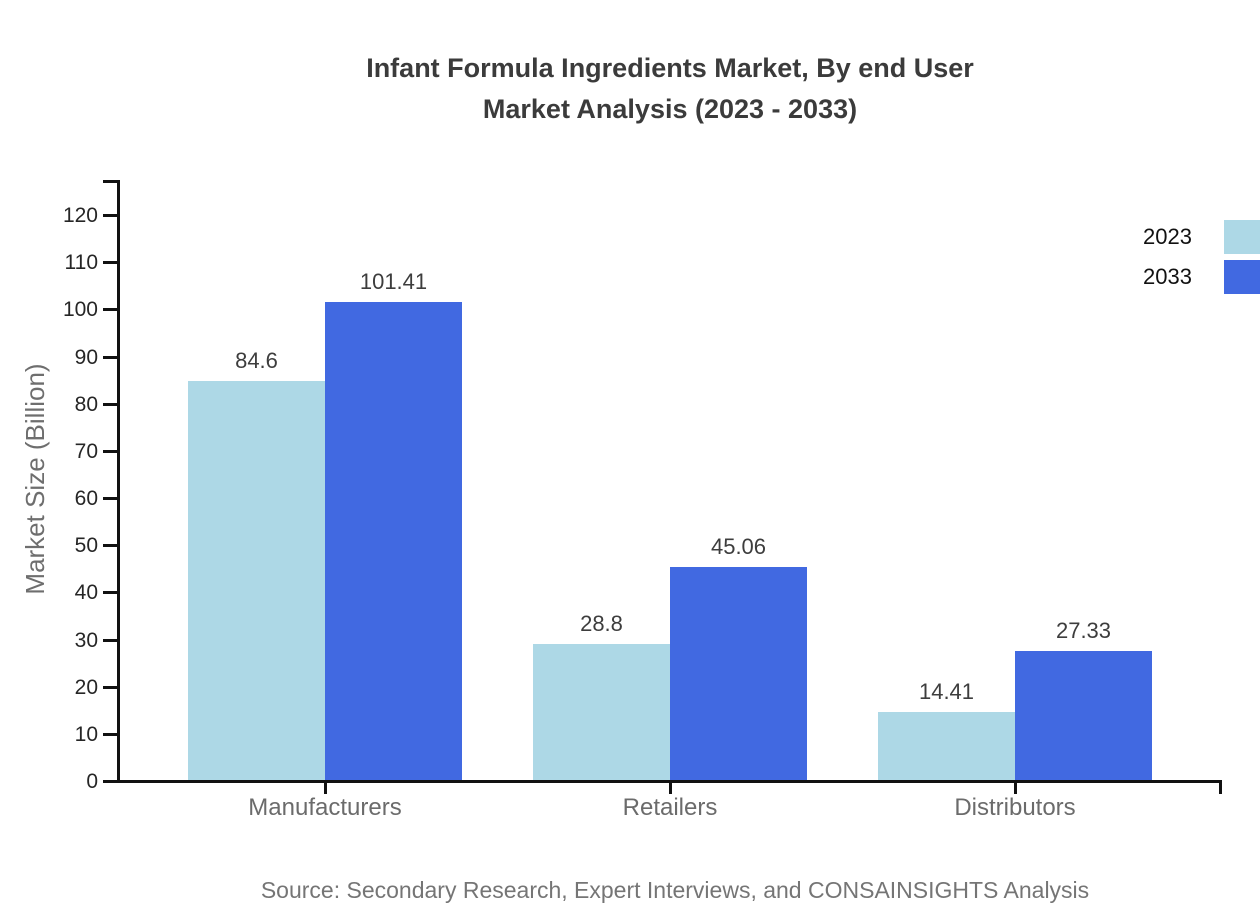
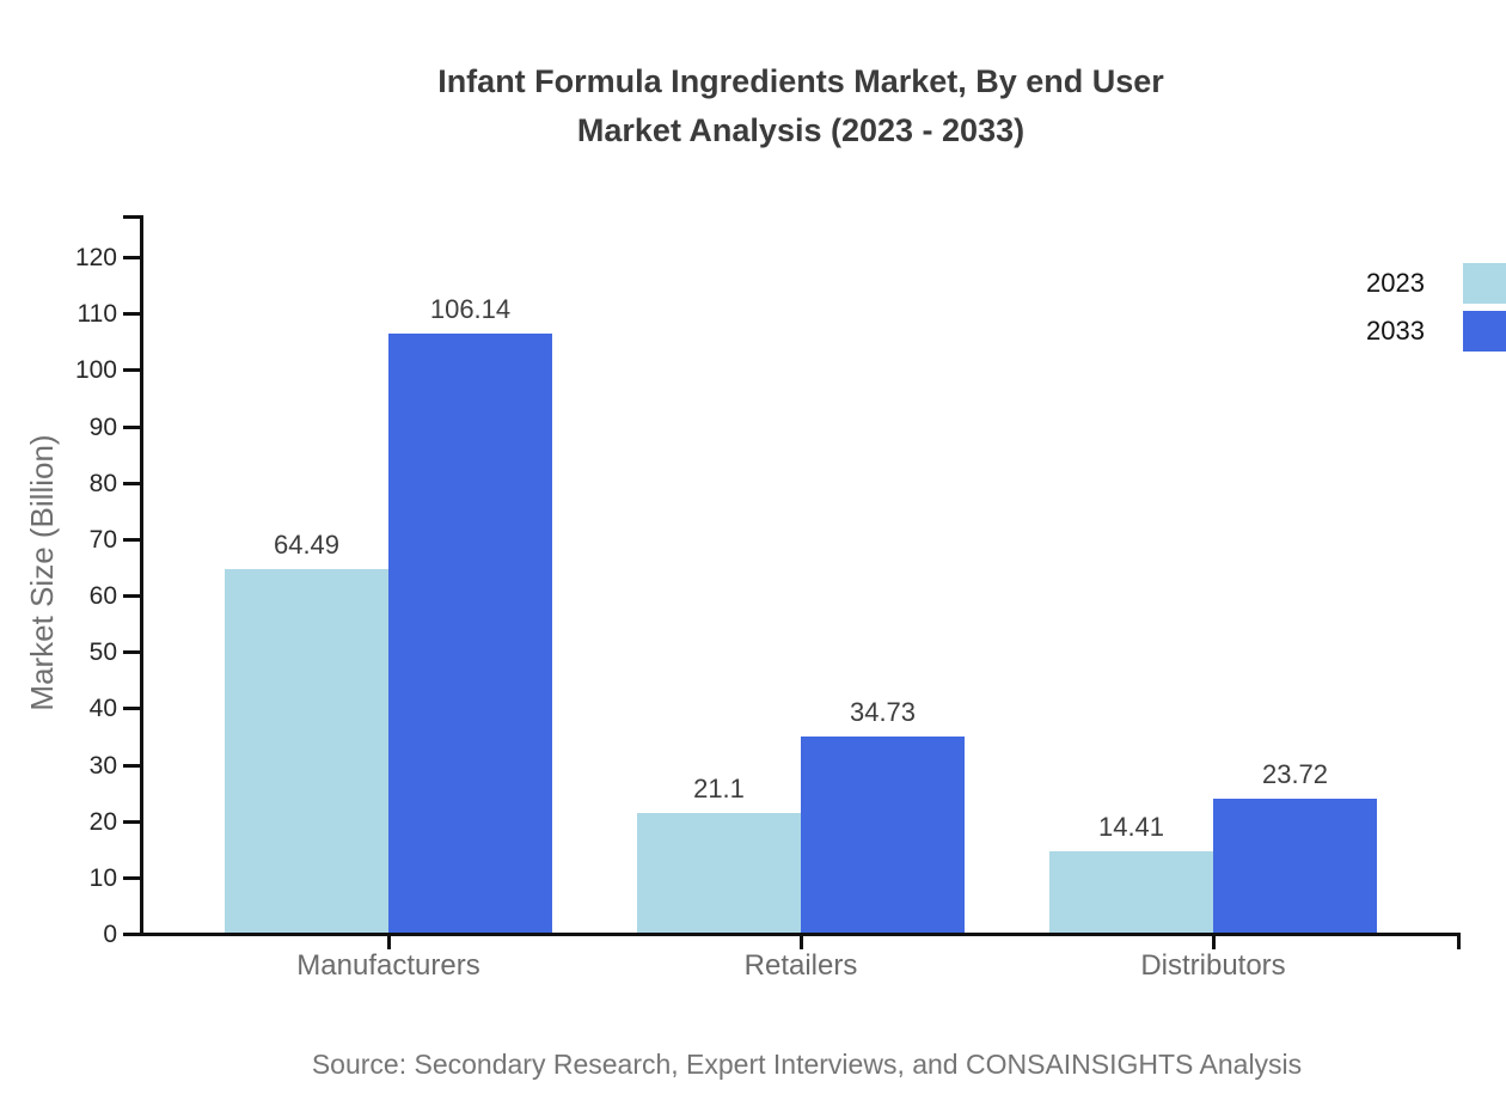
2023/Manufacturers: 84.6 -> 64.49
2033/Manufacturers: 101.41 -> 106.14
2023/Retailers: 28.8 -> 21.1
2033/Retailers: 45.06 -> 34.73
2033/Distributors: 27.33 -> 23.72
